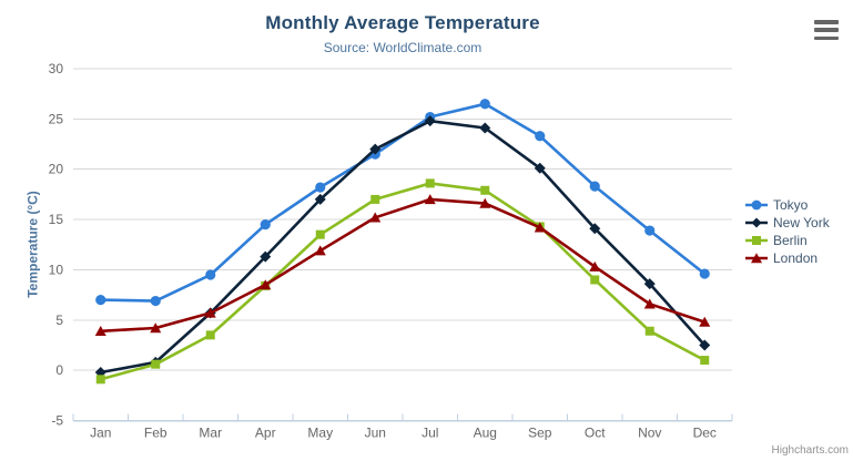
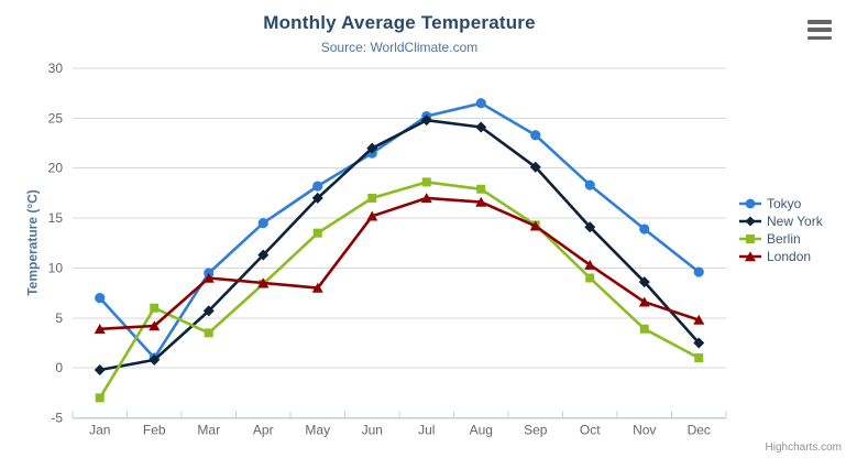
Berlin/Jan: -1 -> -3
Tokyo/Feb: 7 -> 1
Berlin/Feb: 1 -> 6
London/Mar: 6 -> 9
London/May: 12 -> 8
